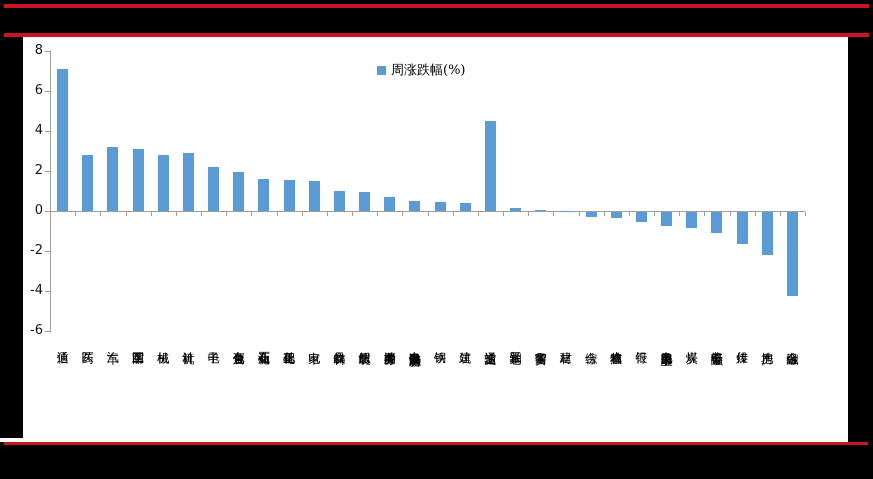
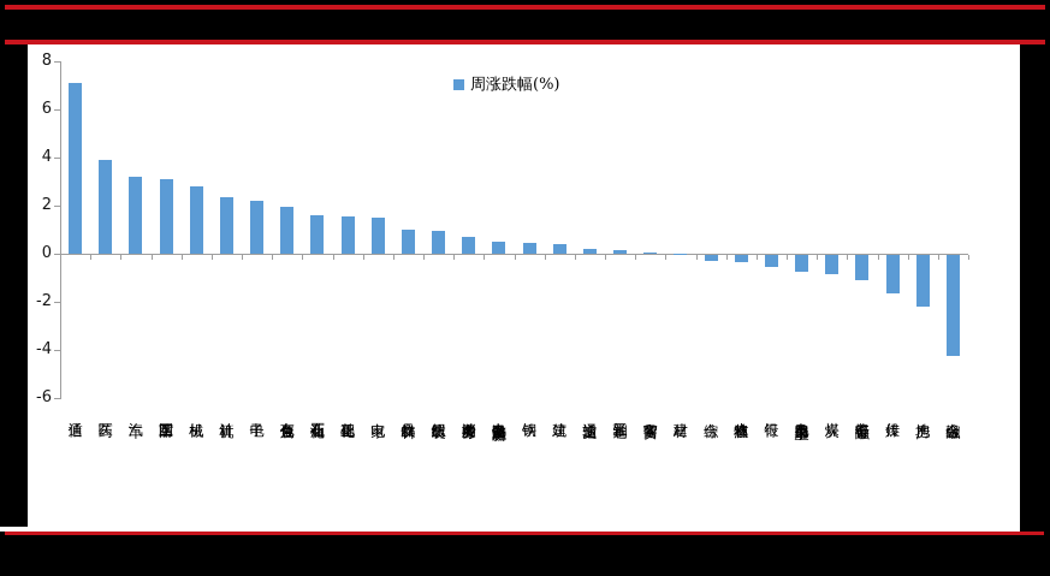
医药: 2.8 -> 3.9
计算机: 2.9 -> 2.4
交通运输: 4.5 -> 0.2
